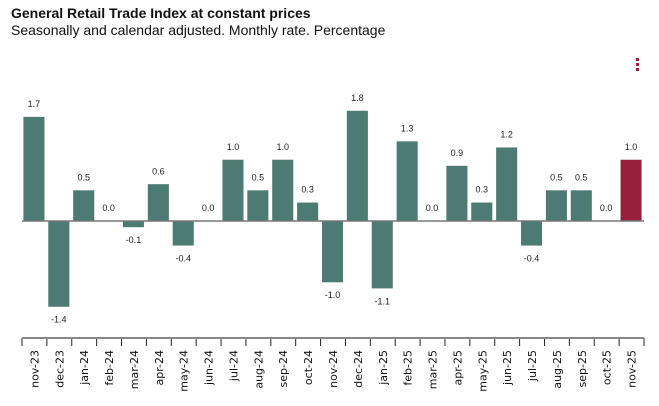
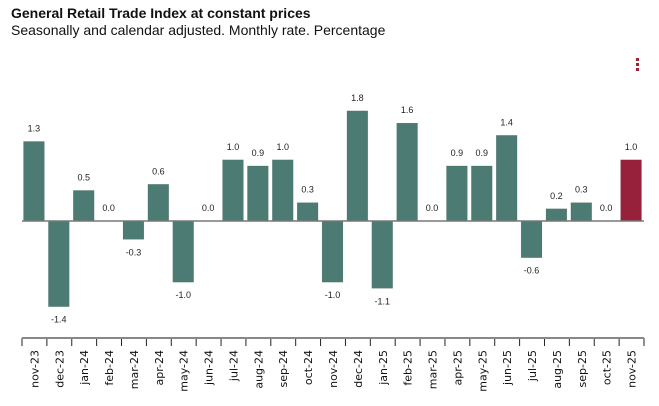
nov-23: 1.7 -> 1.3
mar-24: -0.1 -> -0.3
may-24: -0.4 -> -1.0
aug-24: 0.5 -> 0.9
feb-25: 1.3 -> 1.6
may-25: 0.3 -> 0.9
jun-25: 1.2 -> 1.4
jul-25: -0.4 -> -0.6
aug-25: 0.5 -> 0.2
sep-25: 0.5 -> 0.3
